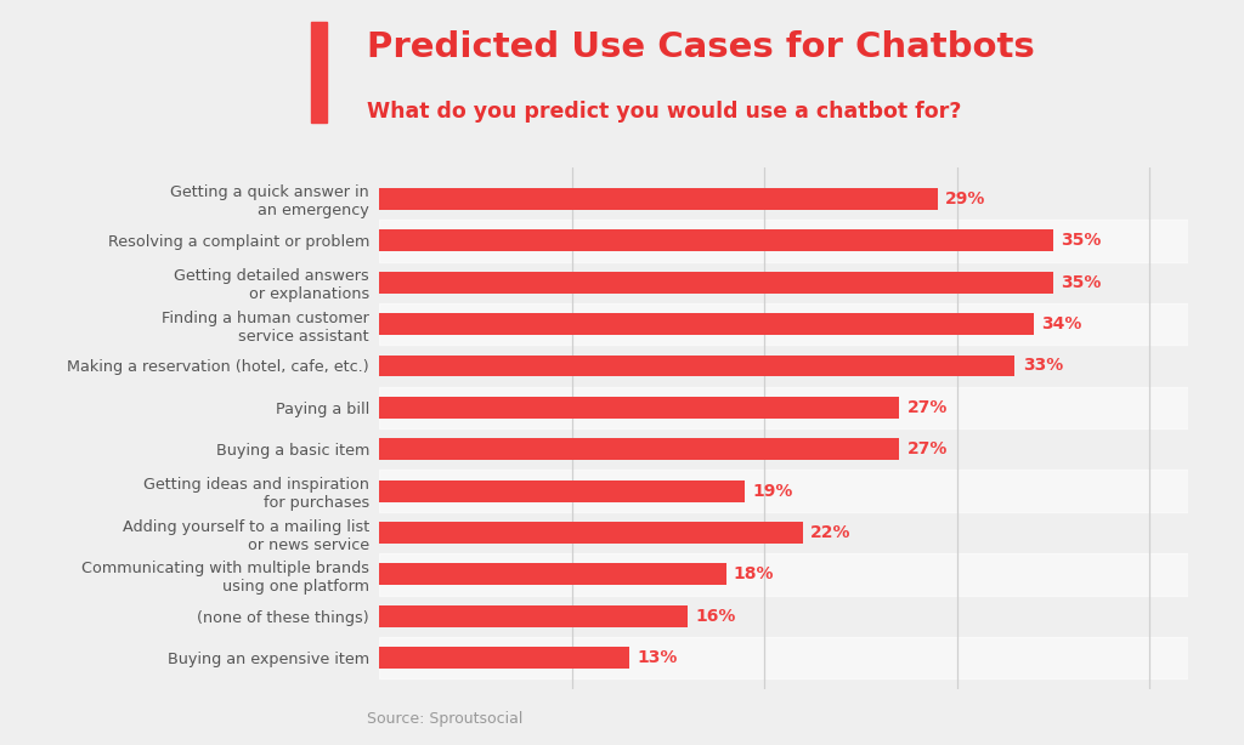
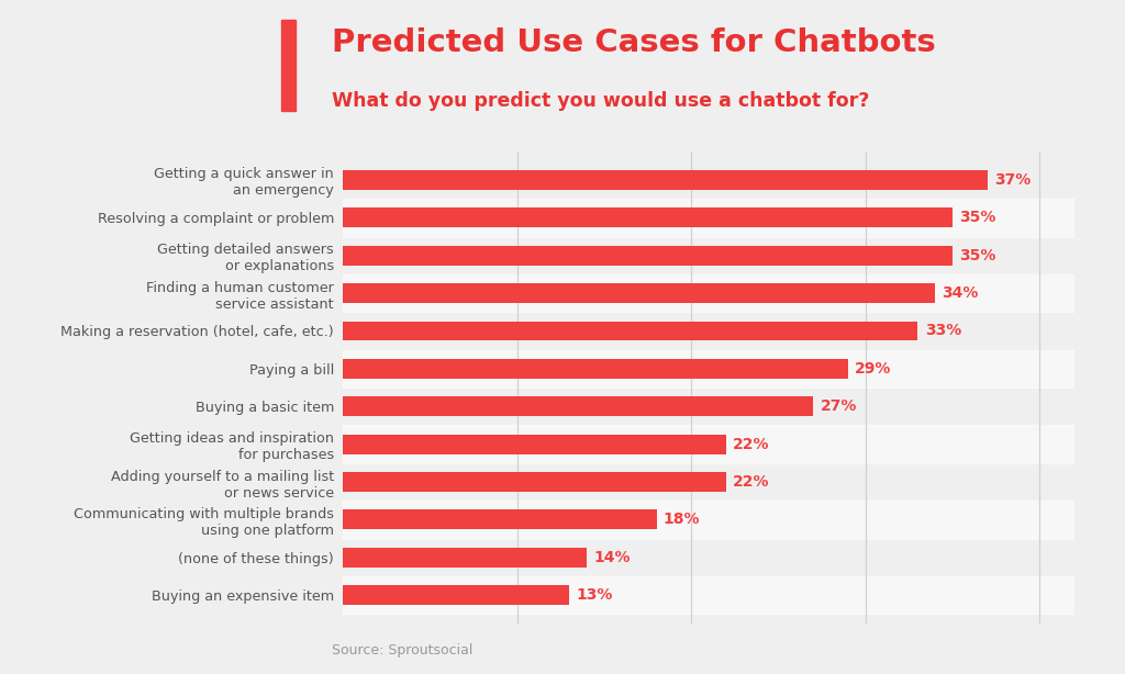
Getting a quick answer in an emergency: 29% -> 37%
Paying a bill: 27% -> 29%
Getting ideas and inspiration for purchases: 19% -> 22%
(none of these things): 16% -> 14%
